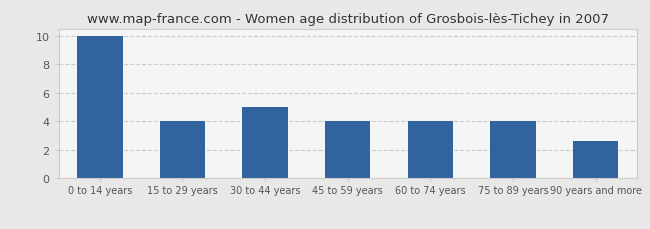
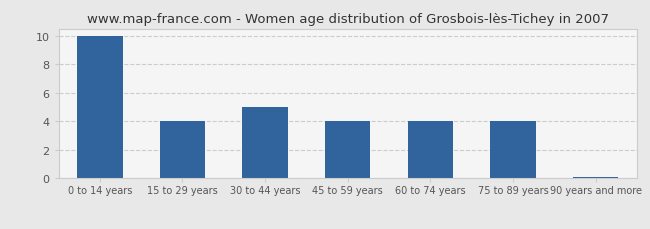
90 years and more: 2.6 -> 0.1
